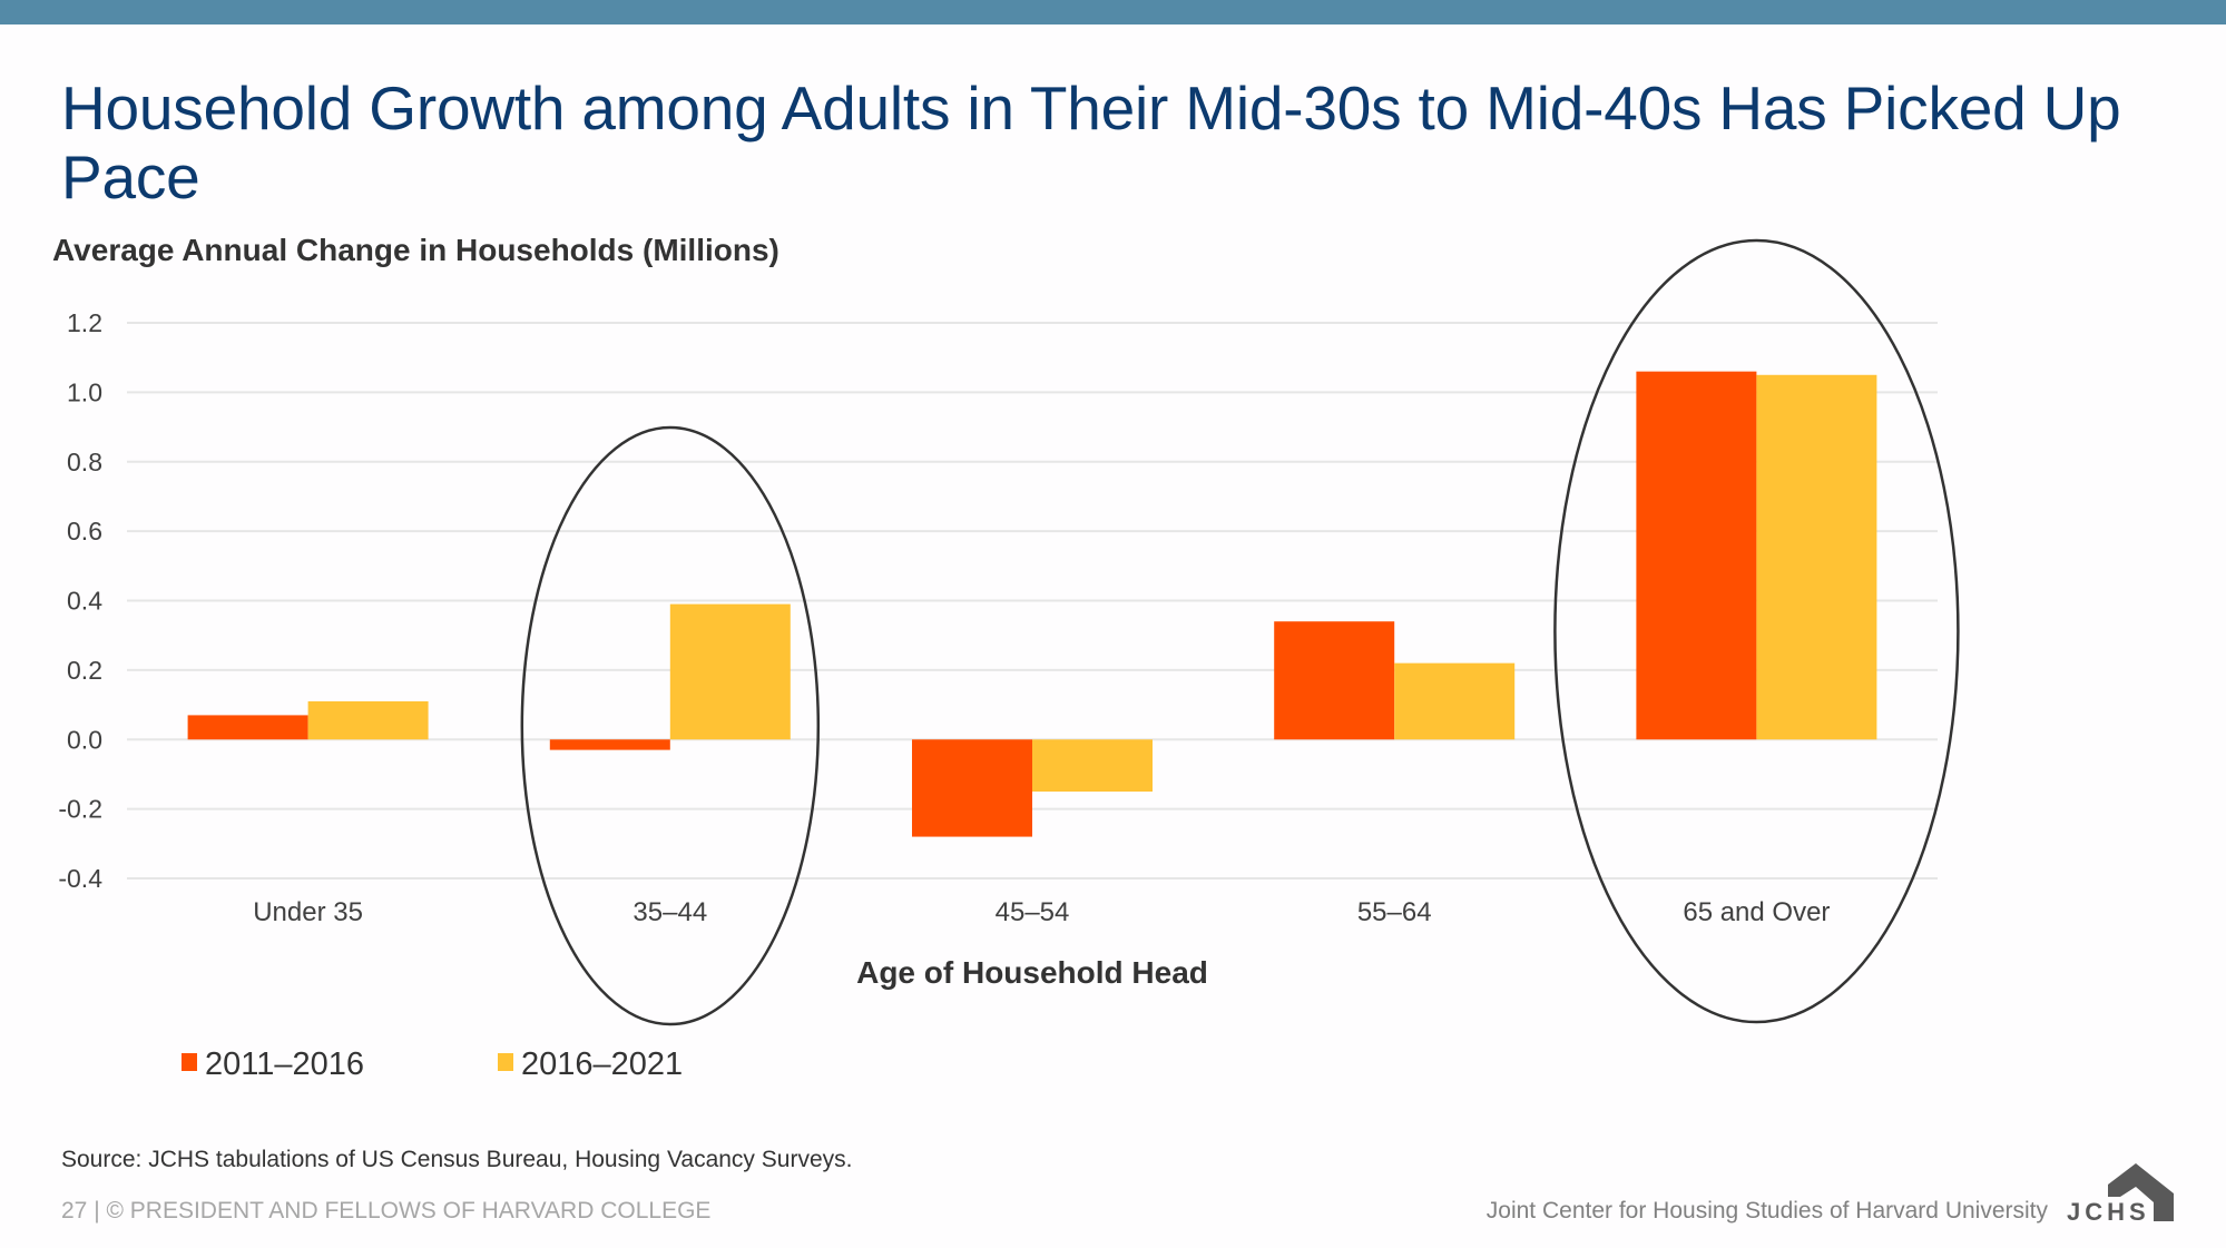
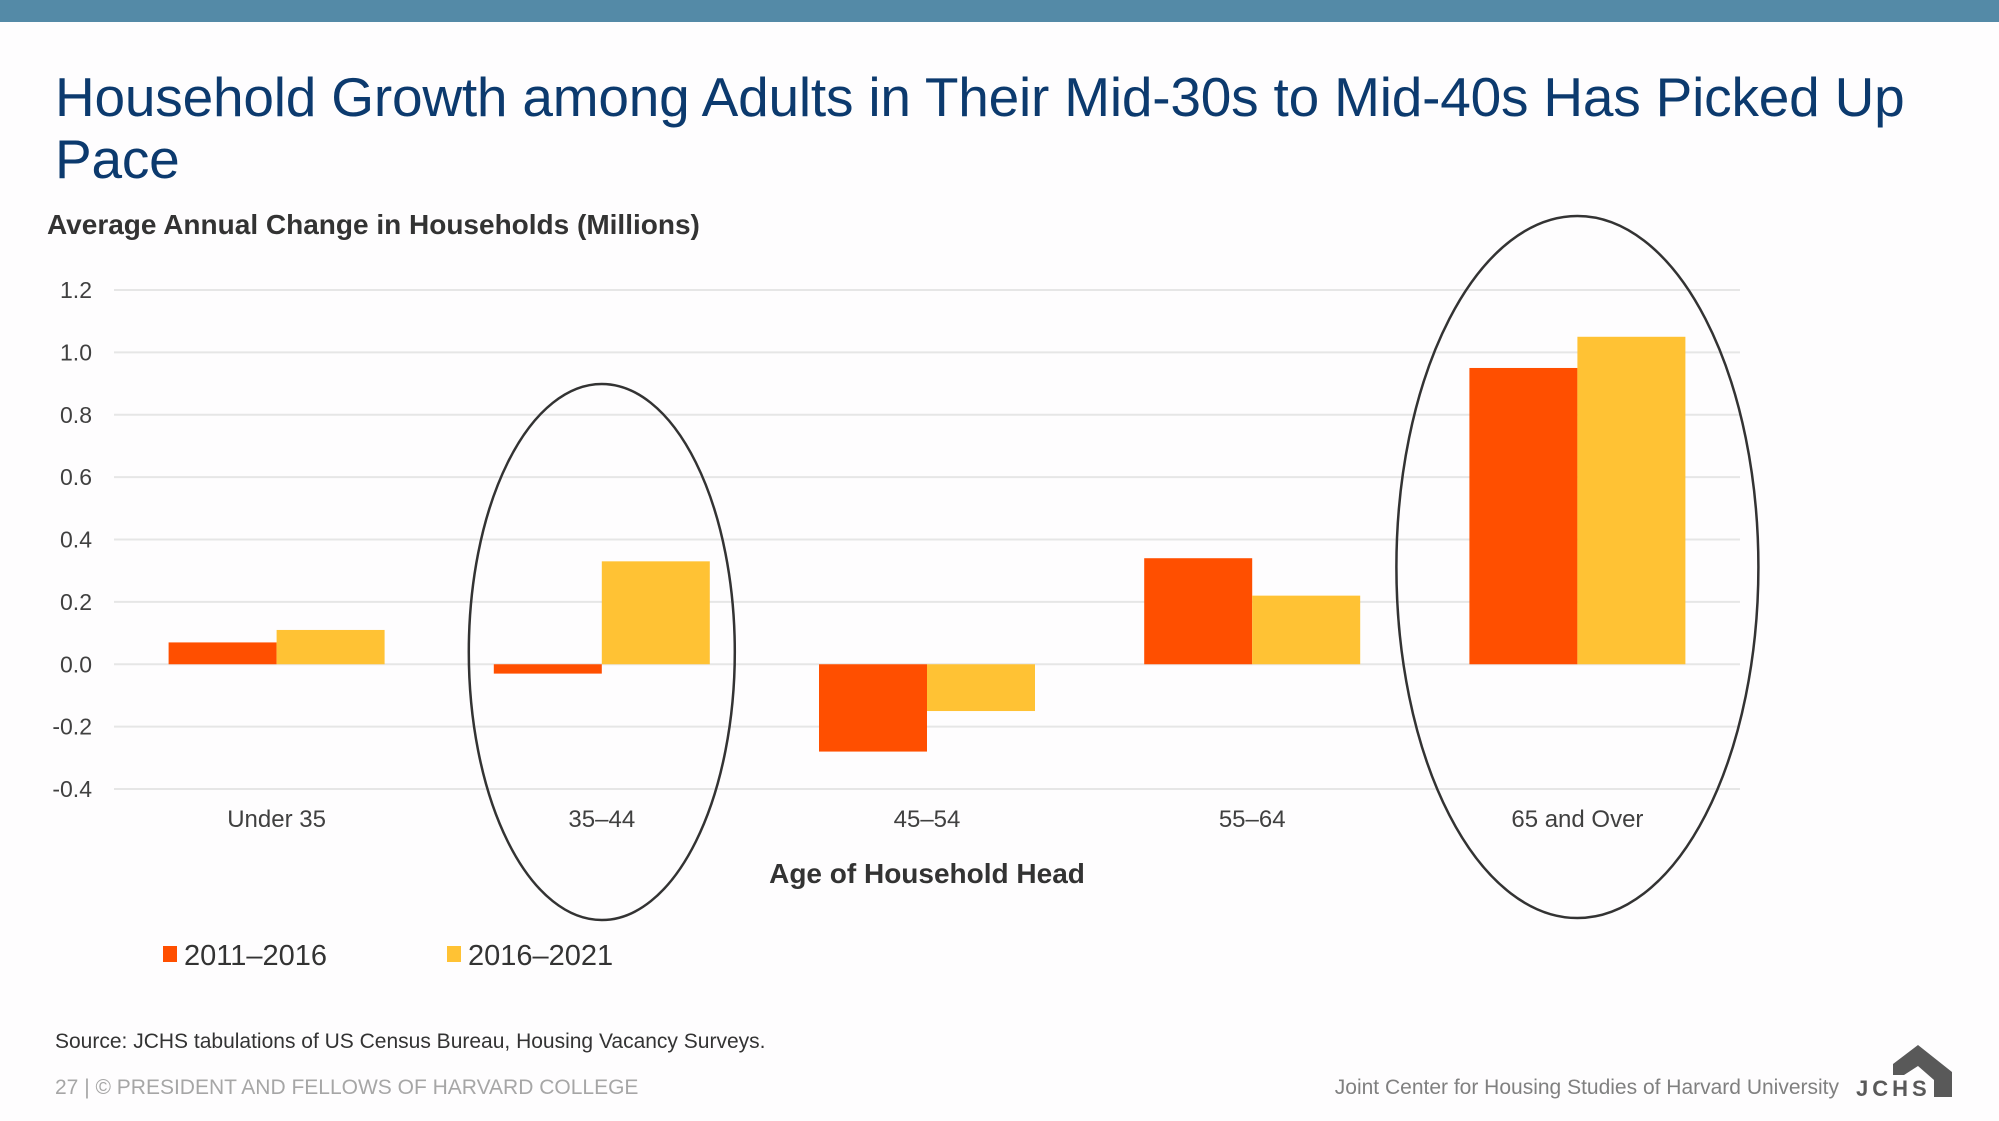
2016–2021/35–44: 0.39 -> 0.33
2011–2016/65 and Over: 1.06 -> 0.95
